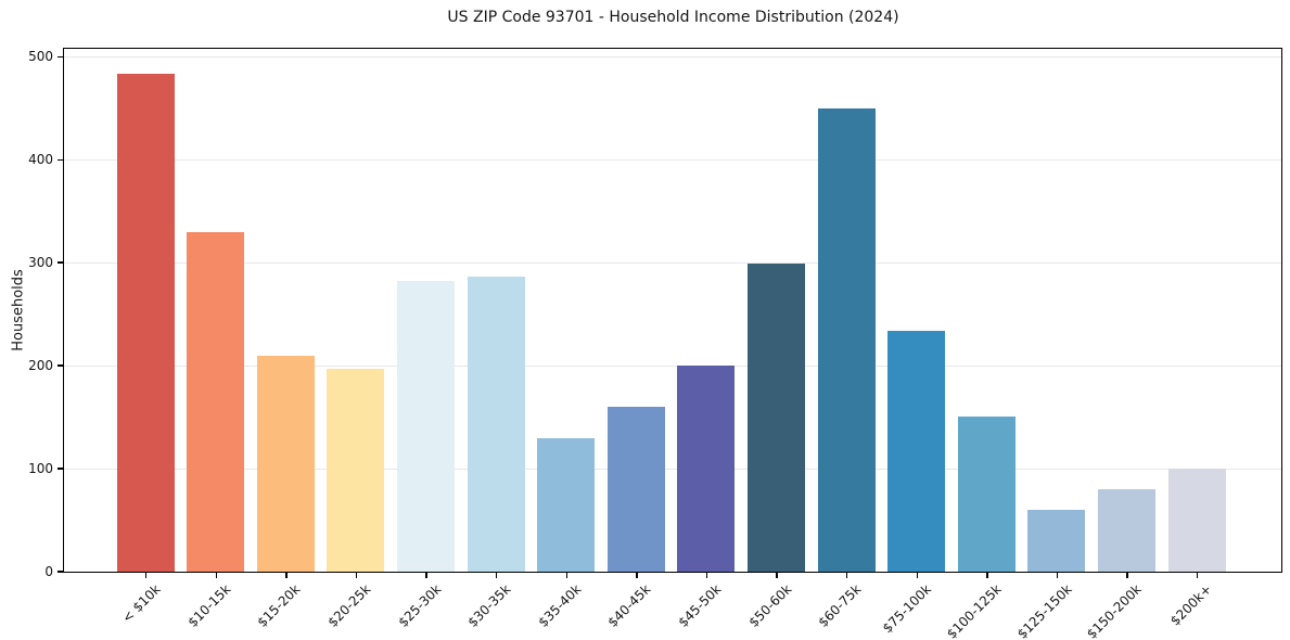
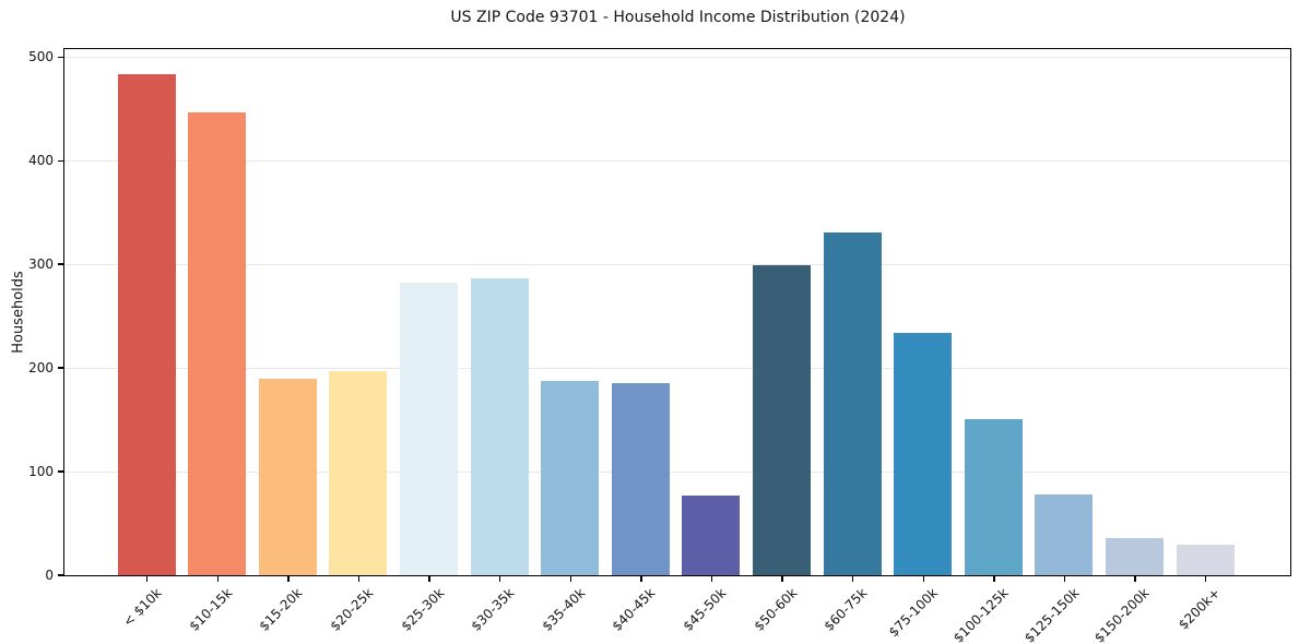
$10-15k: 330 -> 450
$15-20k: 210 -> 190
$35-40k: 130 -> 190
$40-45k: 160 -> 180
$45-50k: 200 -> 80
$60-75k: 450 -> 330
$125-150k: 60 -> 80
$150-200k: 80 -> 40
$200k+: 100 -> 30
